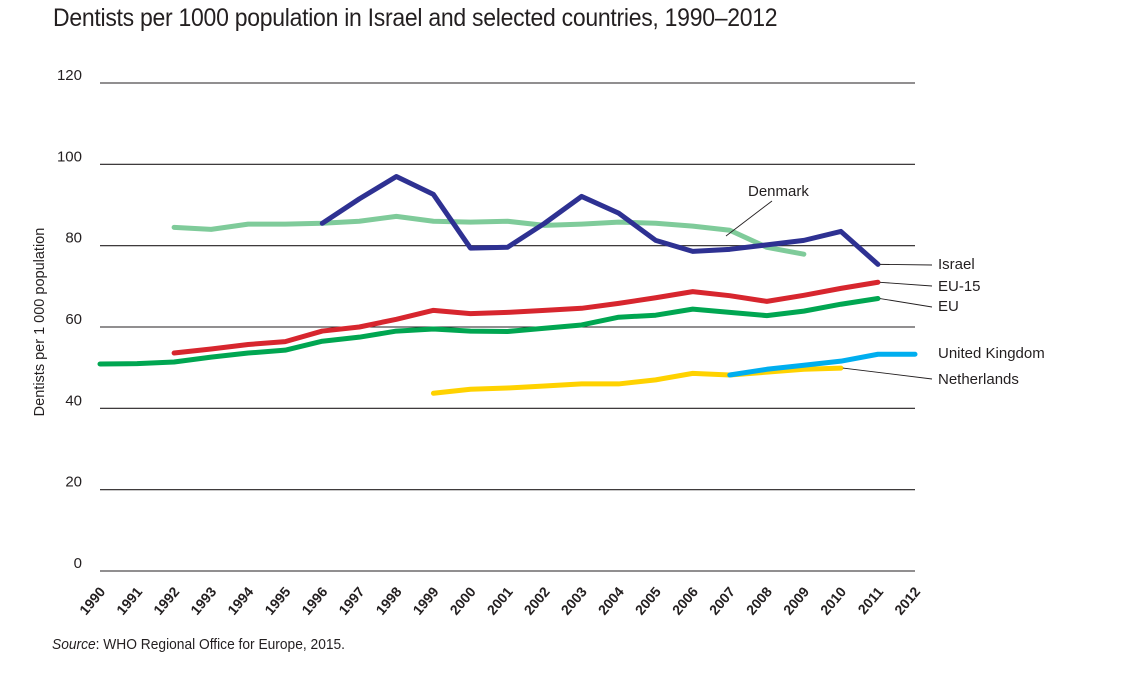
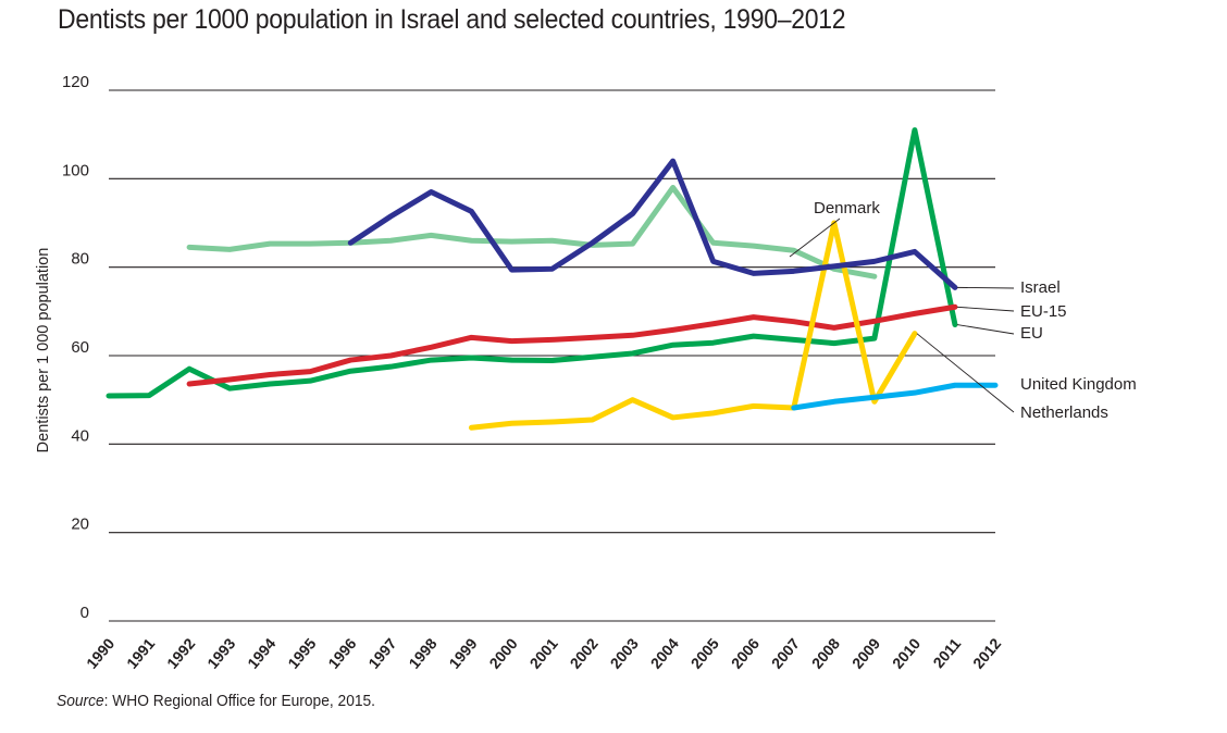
EU/1992: 51 -> 57
Netherlands/2003: 46 -> 50
Denmark/2004: 86 -> 98
Israel/2004: 88 -> 104
Netherlands/2008: 49 -> 90
EU/2010: 66 -> 111
Netherlands/2010: 50 -> 65
